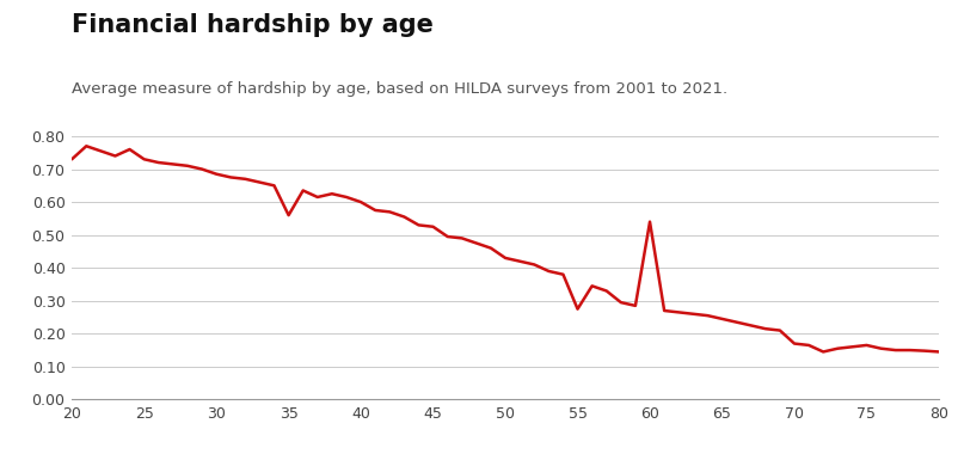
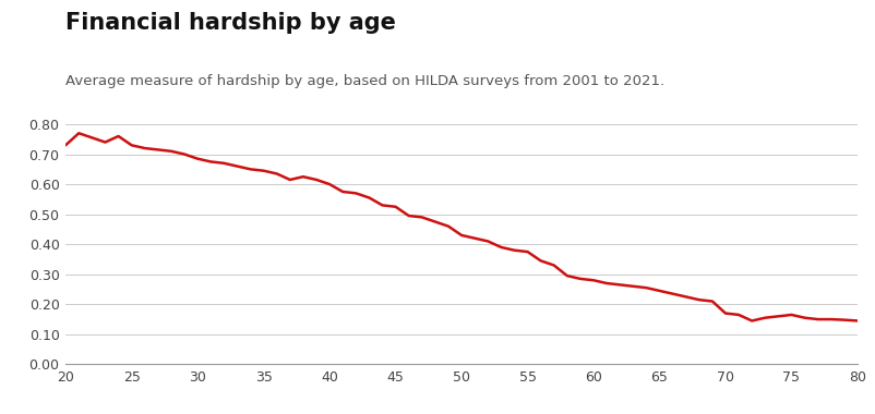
35: 0.560 -> 0.645
55: 0.275 -> 0.375
60: 0.540 -> 0.280
